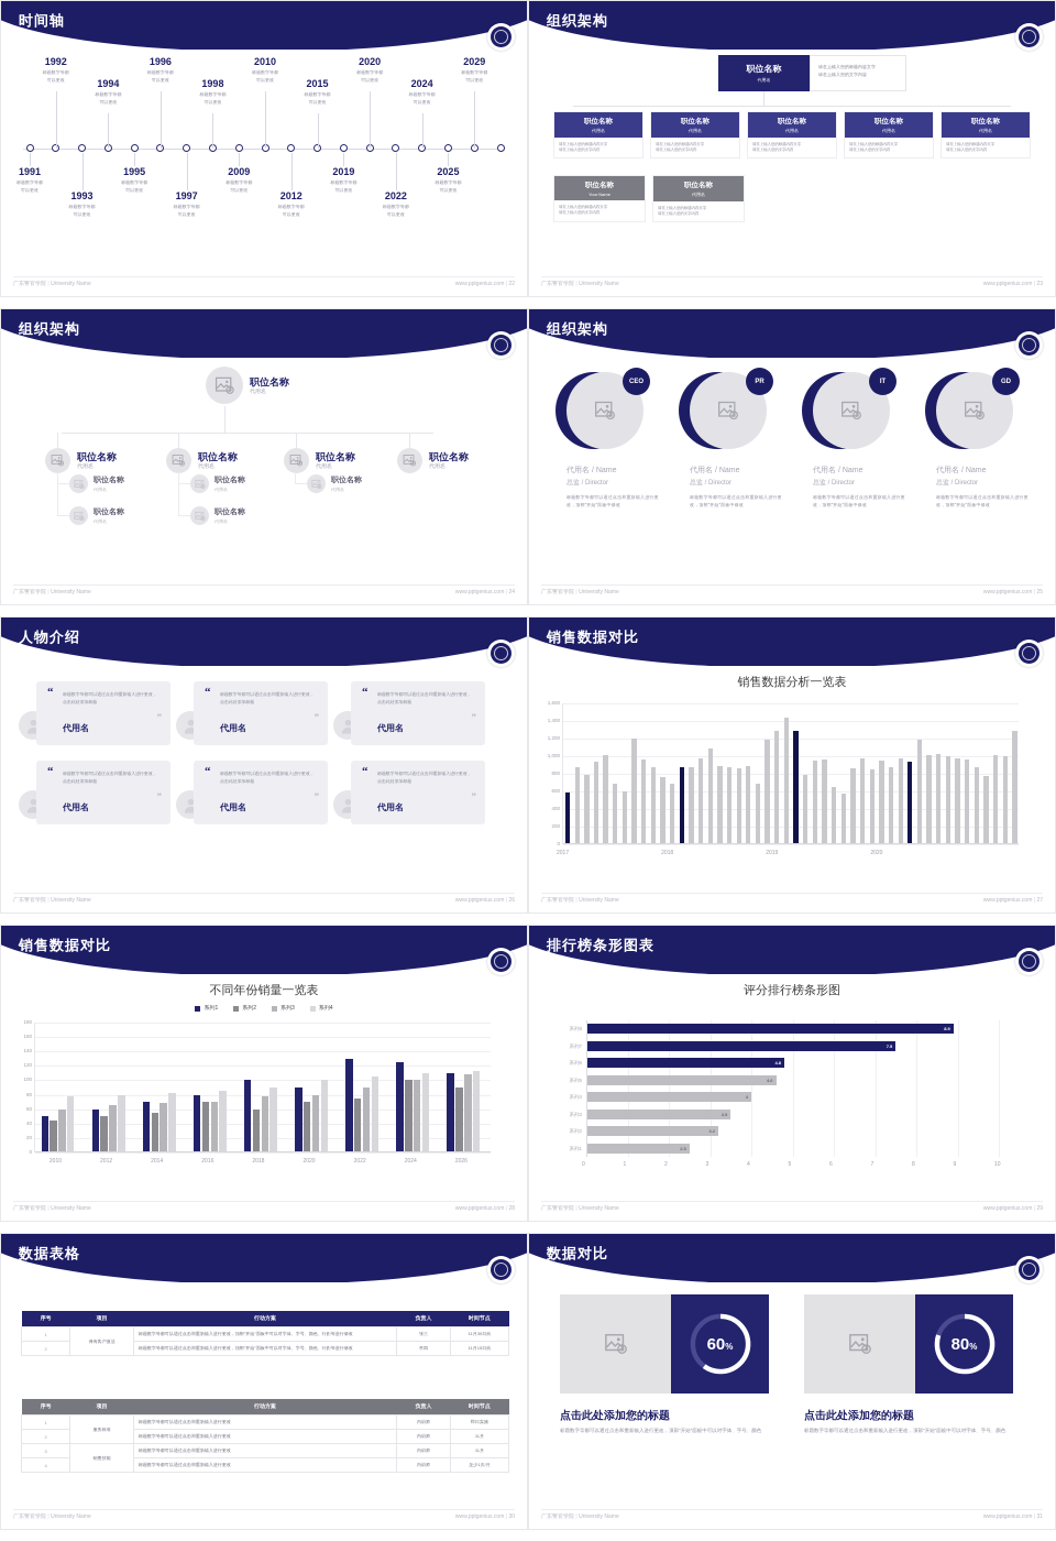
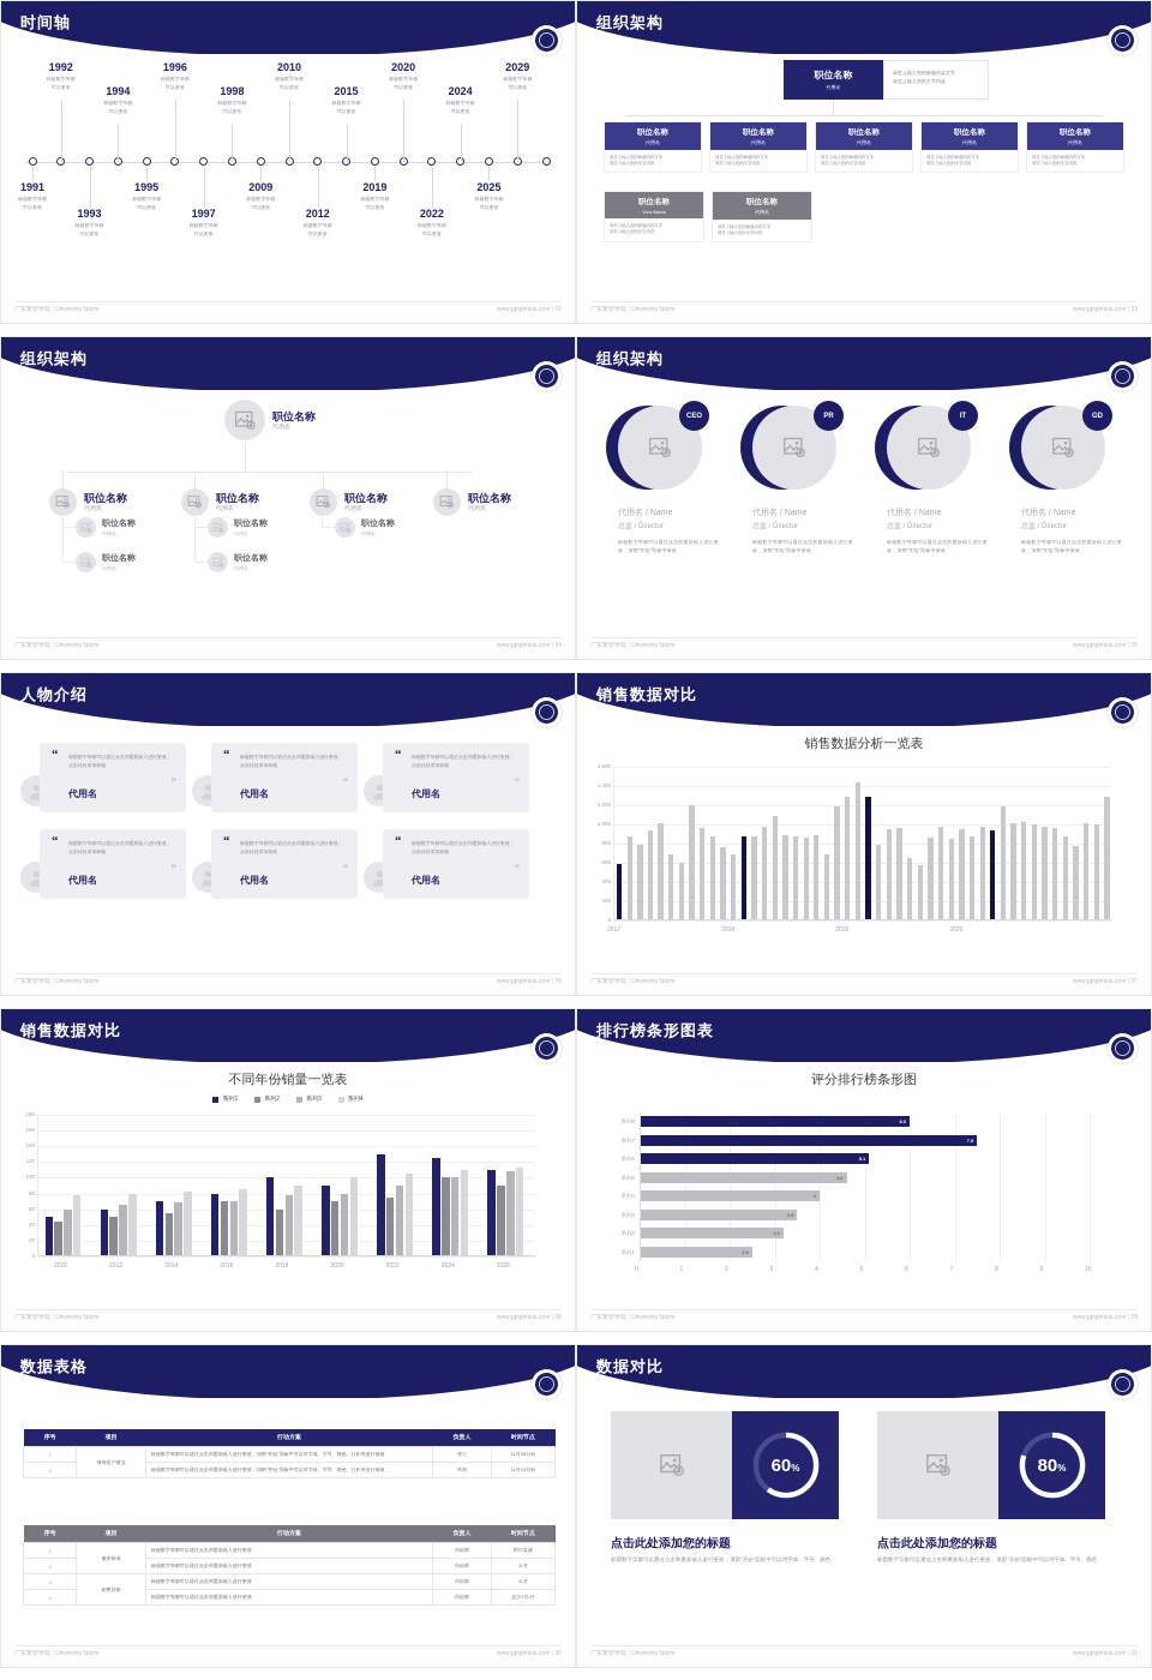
评分排行榜条形图/系列8: 8.9 -> 6.0
评分排行榜条形图/系列6: 4.8 -> 5.1
